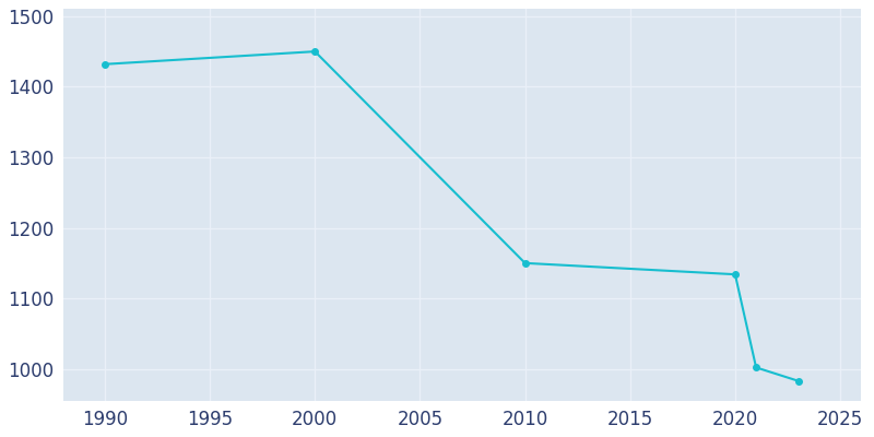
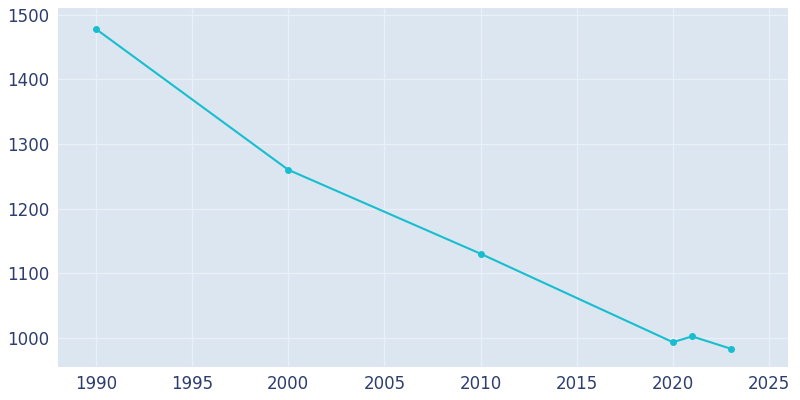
1990: 1432 -> 1478
2000: 1450 -> 1260
2010: 1150 -> 1130
2020: 1134 -> 993
